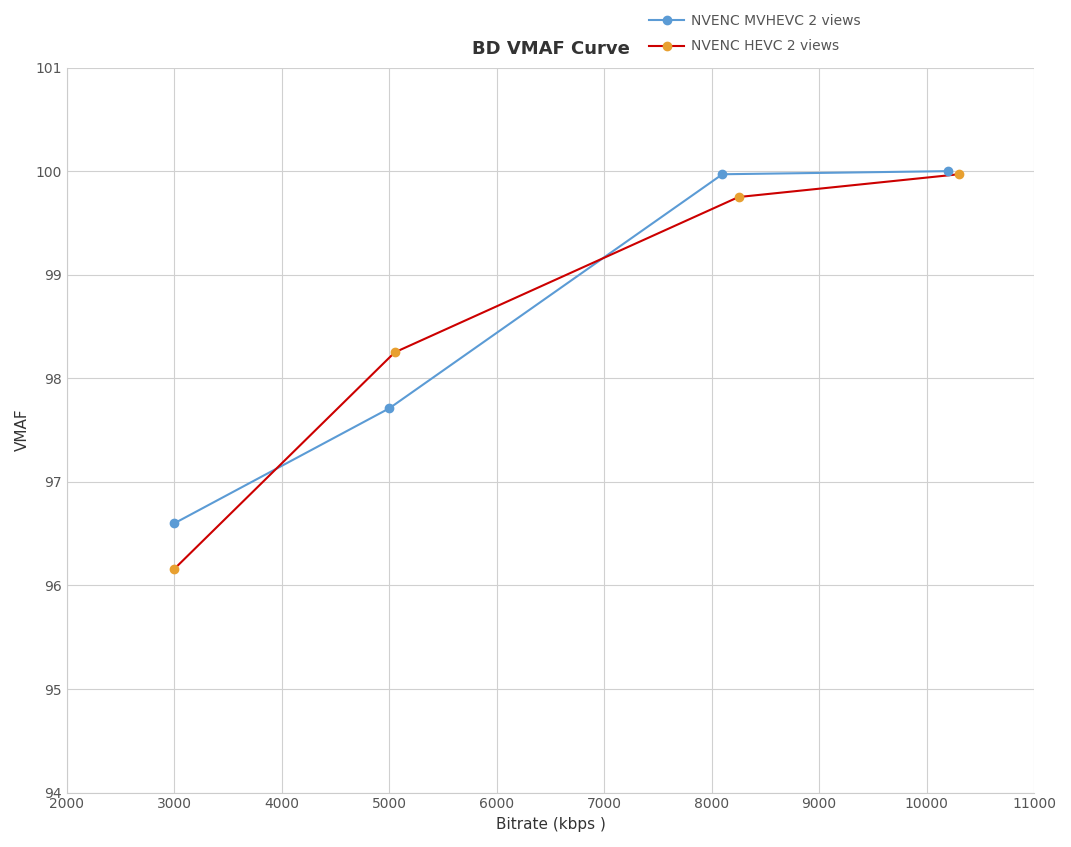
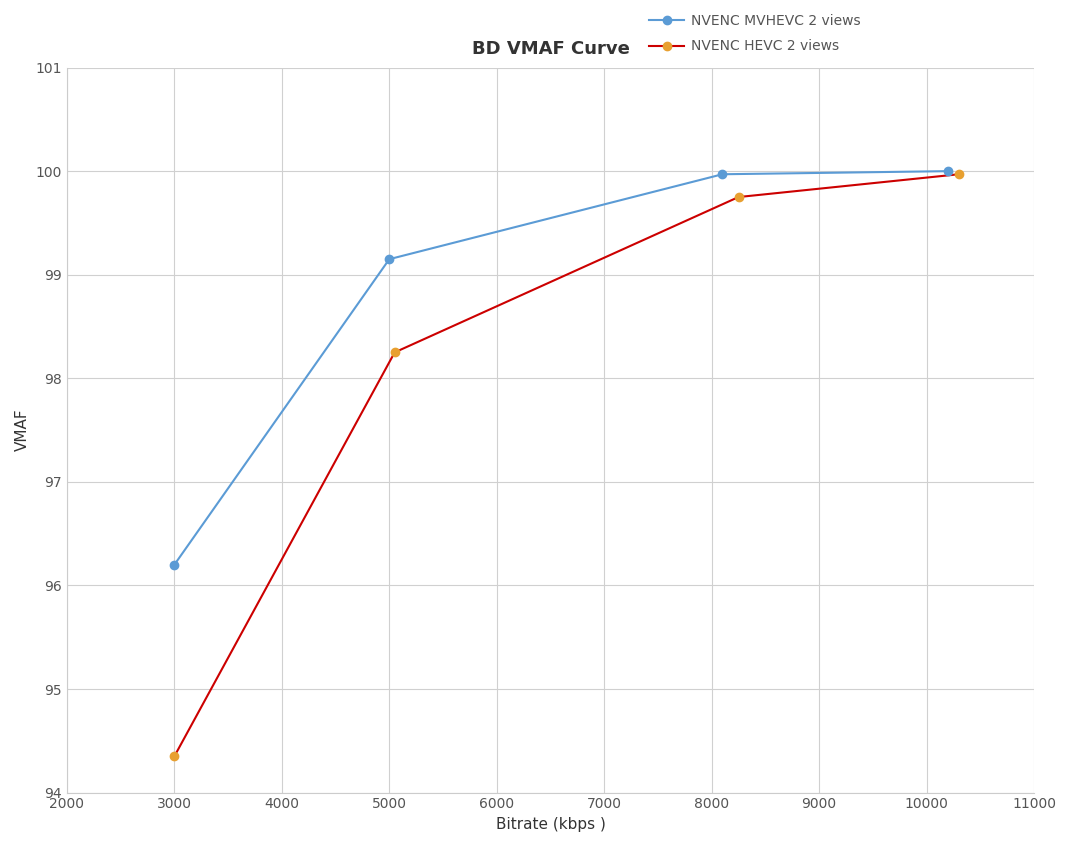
NVENC MVHEVC 2 views/3000: 96.60 -> 96.20
NVENC HEVC 2 views/3000: 96.16 -> 94.35
NVENC MVHEVC 2 views/5000: 97.71 -> 99.15
